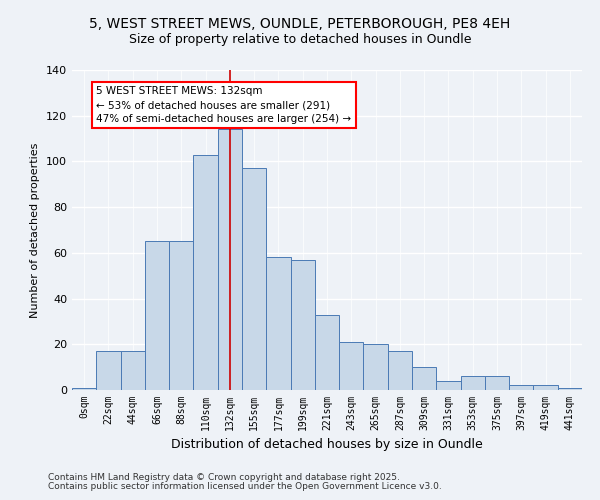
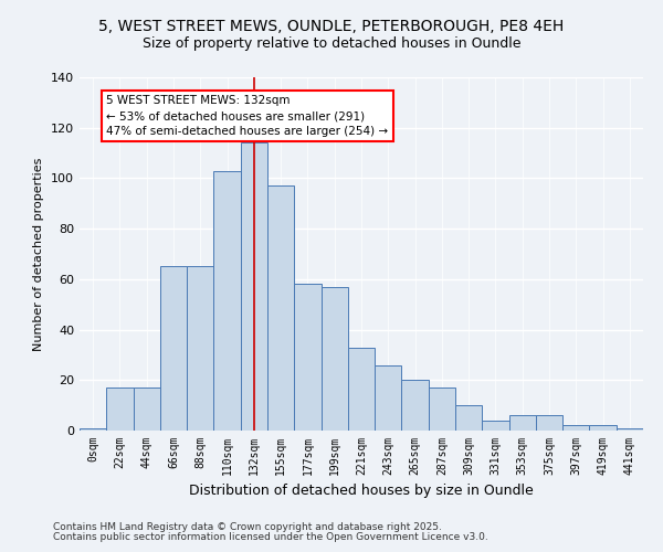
243sqm: 21 -> 26
